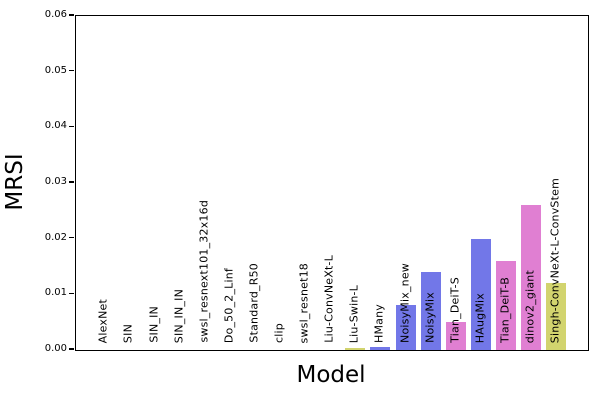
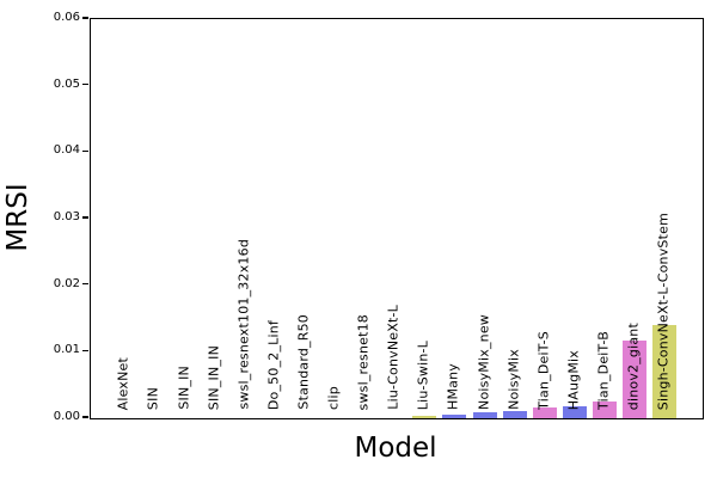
NoisyMix_new: 0.008 -> 0.001
NoisyMix: 0.014 -> 0.001
Tian_DeiT-S: 0.005 -> 0.002
HAugMix: 0.020 -> 0.002
Tian_DeiT-B: 0.016 -> 0.003
dinov2_giant: 0.026 -> 0.012
Singh-ConvNeXt-L-ConvStem: 0.012 -> 0.014
